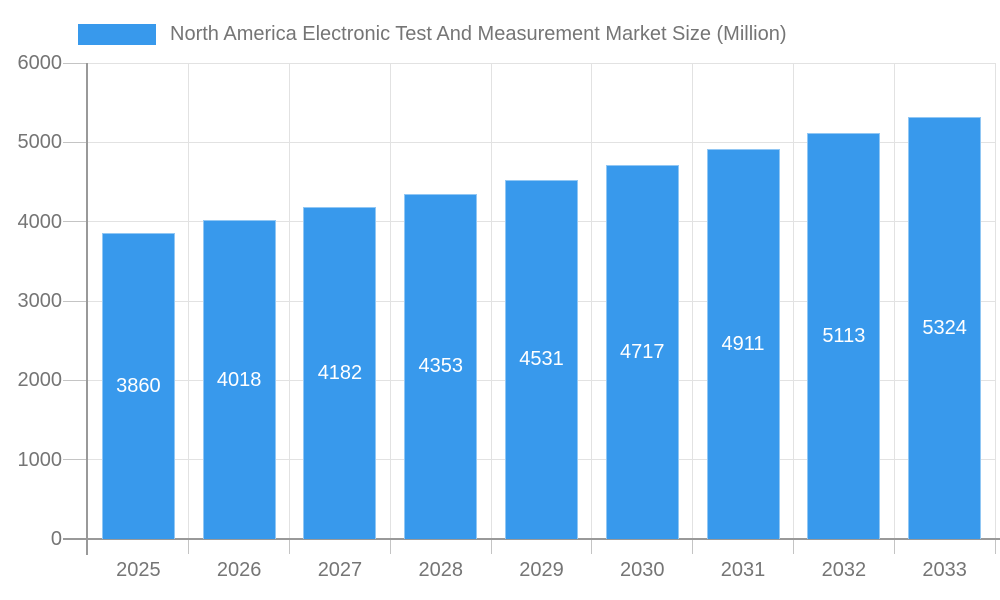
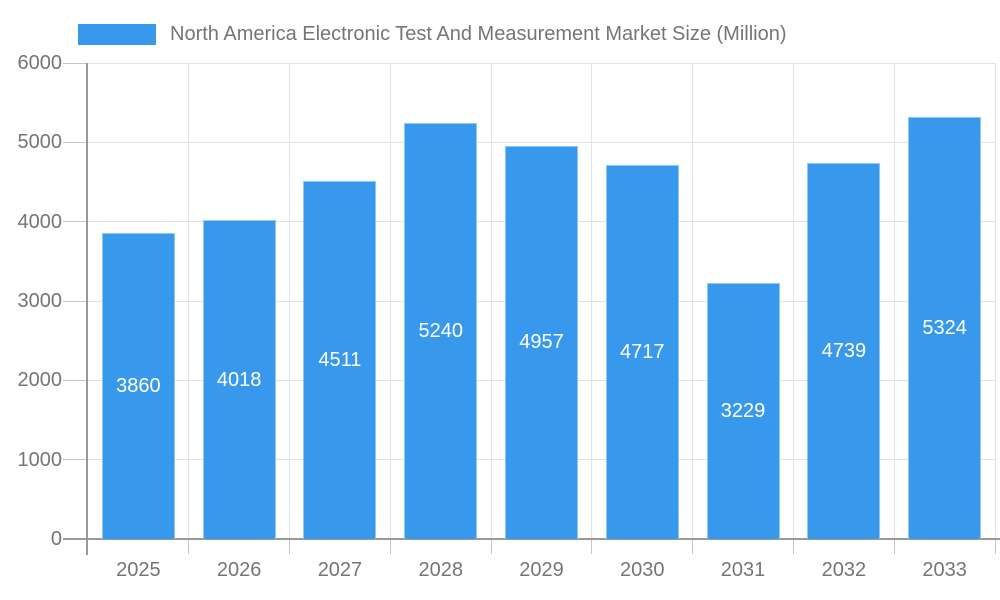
2027: 4182 -> 4511
2028: 4353 -> 5240
2029: 4531 -> 4957
2031: 4911 -> 3229
2032: 5113 -> 4739
